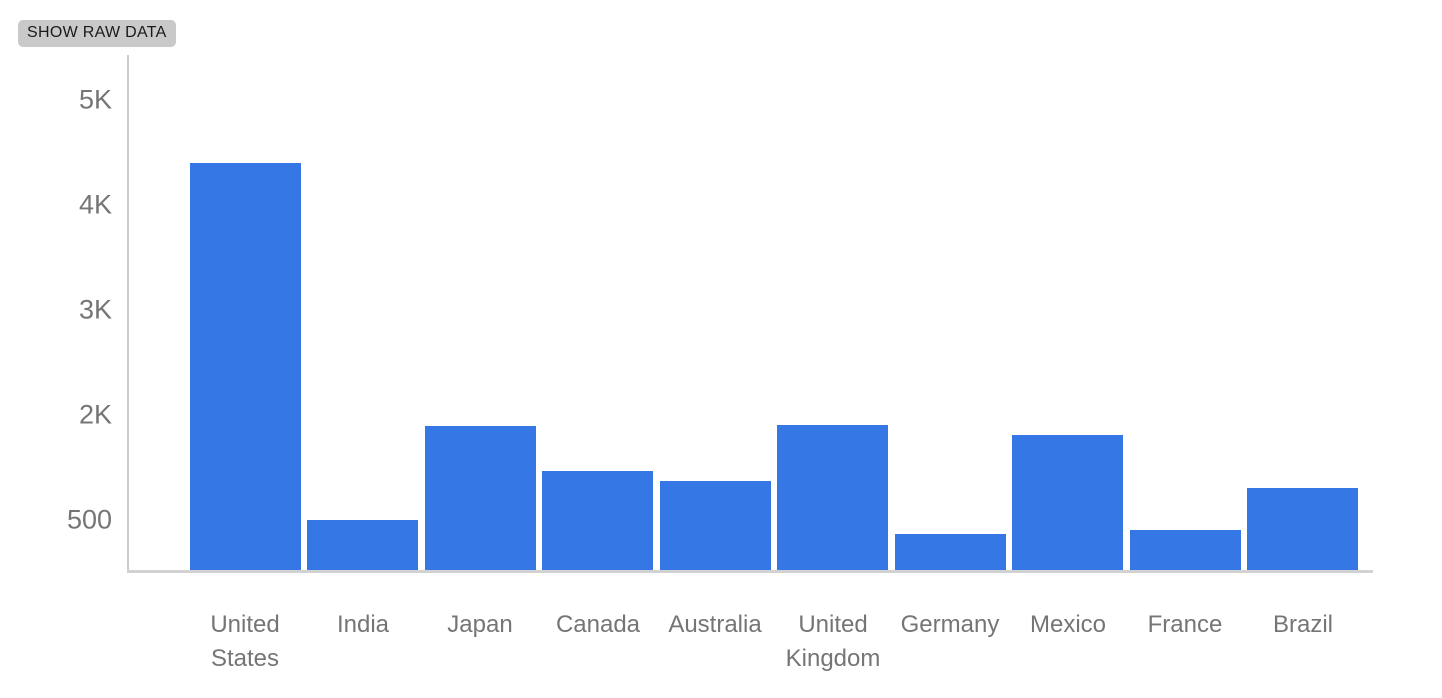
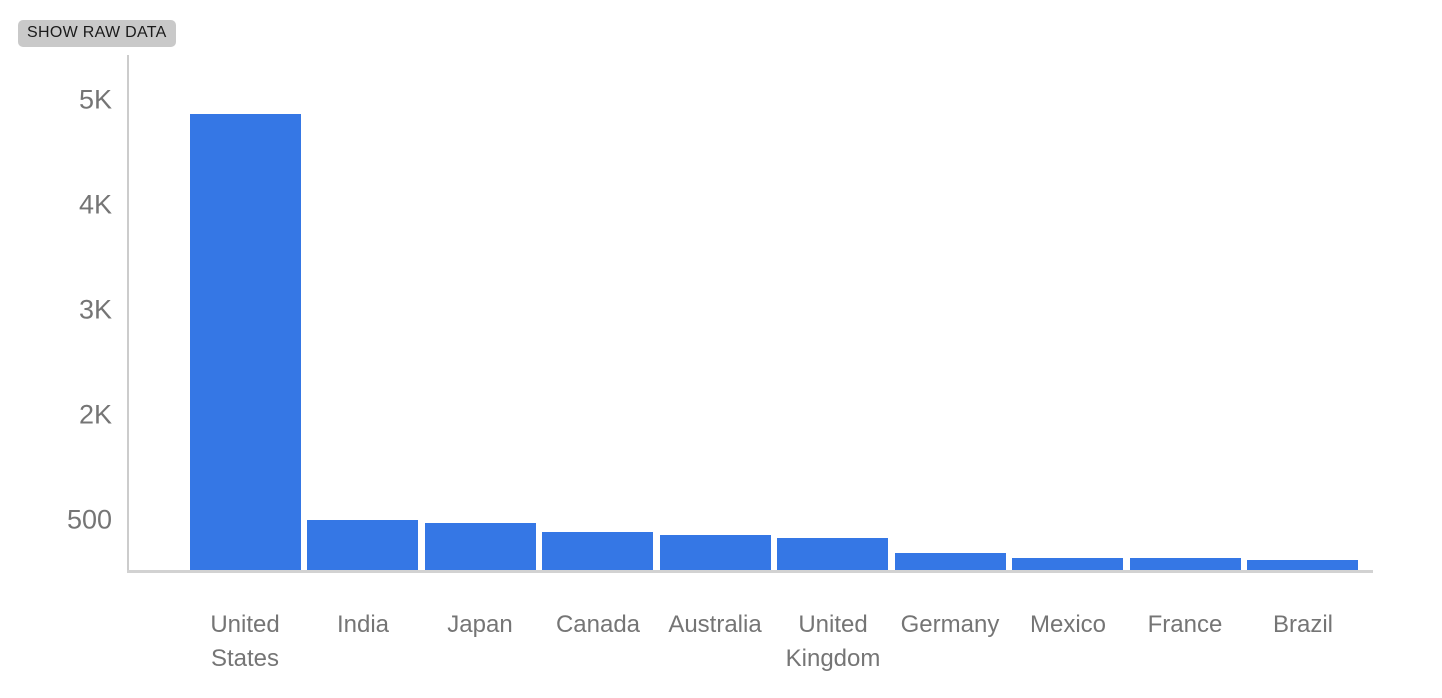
United States: 4.40K -> 4.87K
Japan: 1.84K -> 0.47K
Canada: 1.20K -> 0.38K
Australia: 1.05K -> 0.35K
United Kingdom: 1.85K -> 0.32K
Germany: 0.36K -> 0.17K
Mexico: 1.71K -> 0.12K
France: 0.40K -> 0.12K
Brazil: 0.95K -> 0.10K
